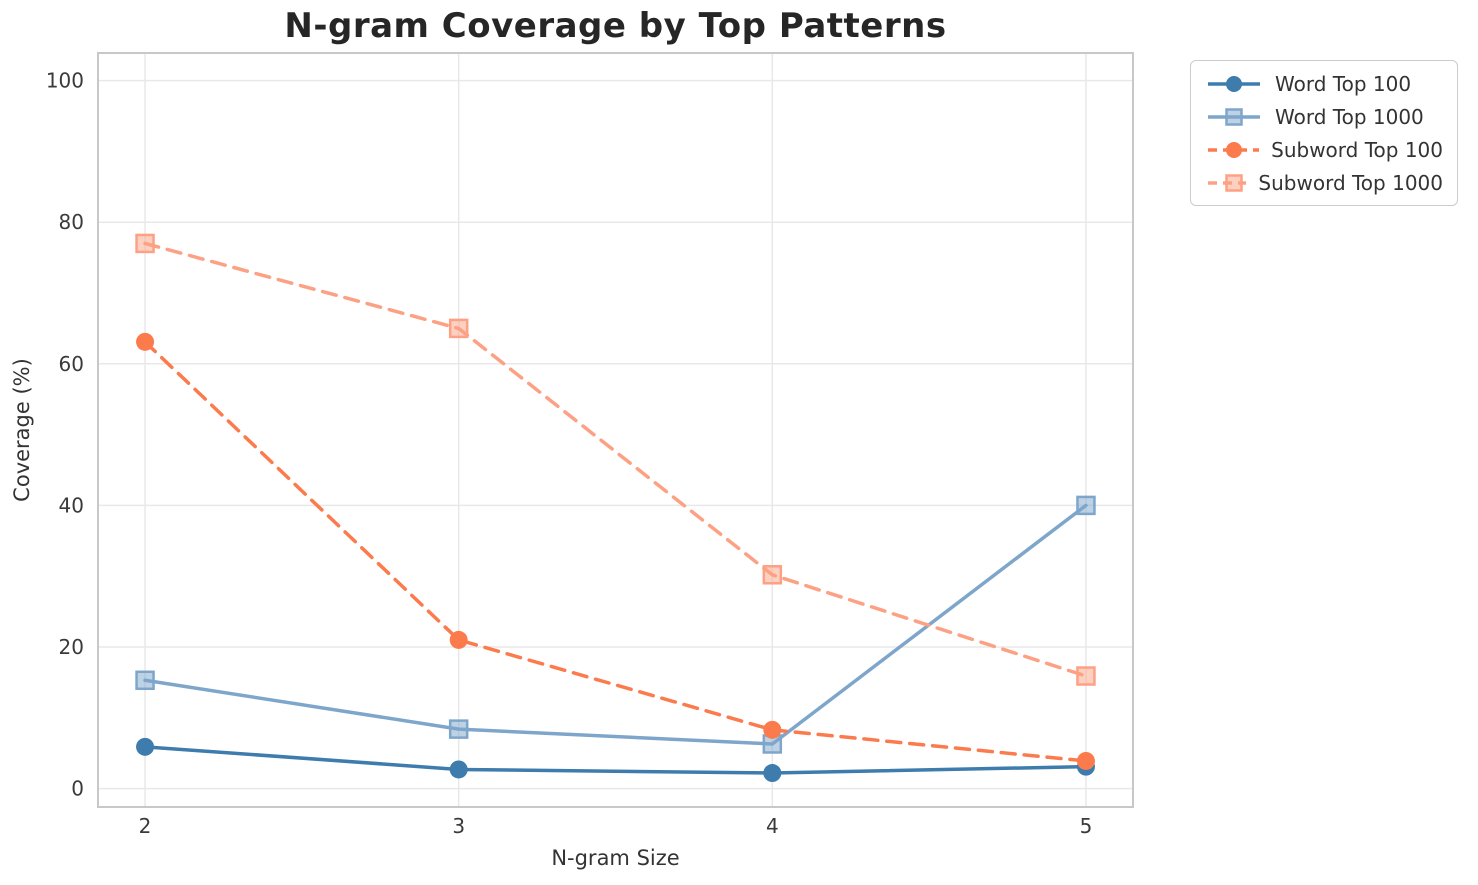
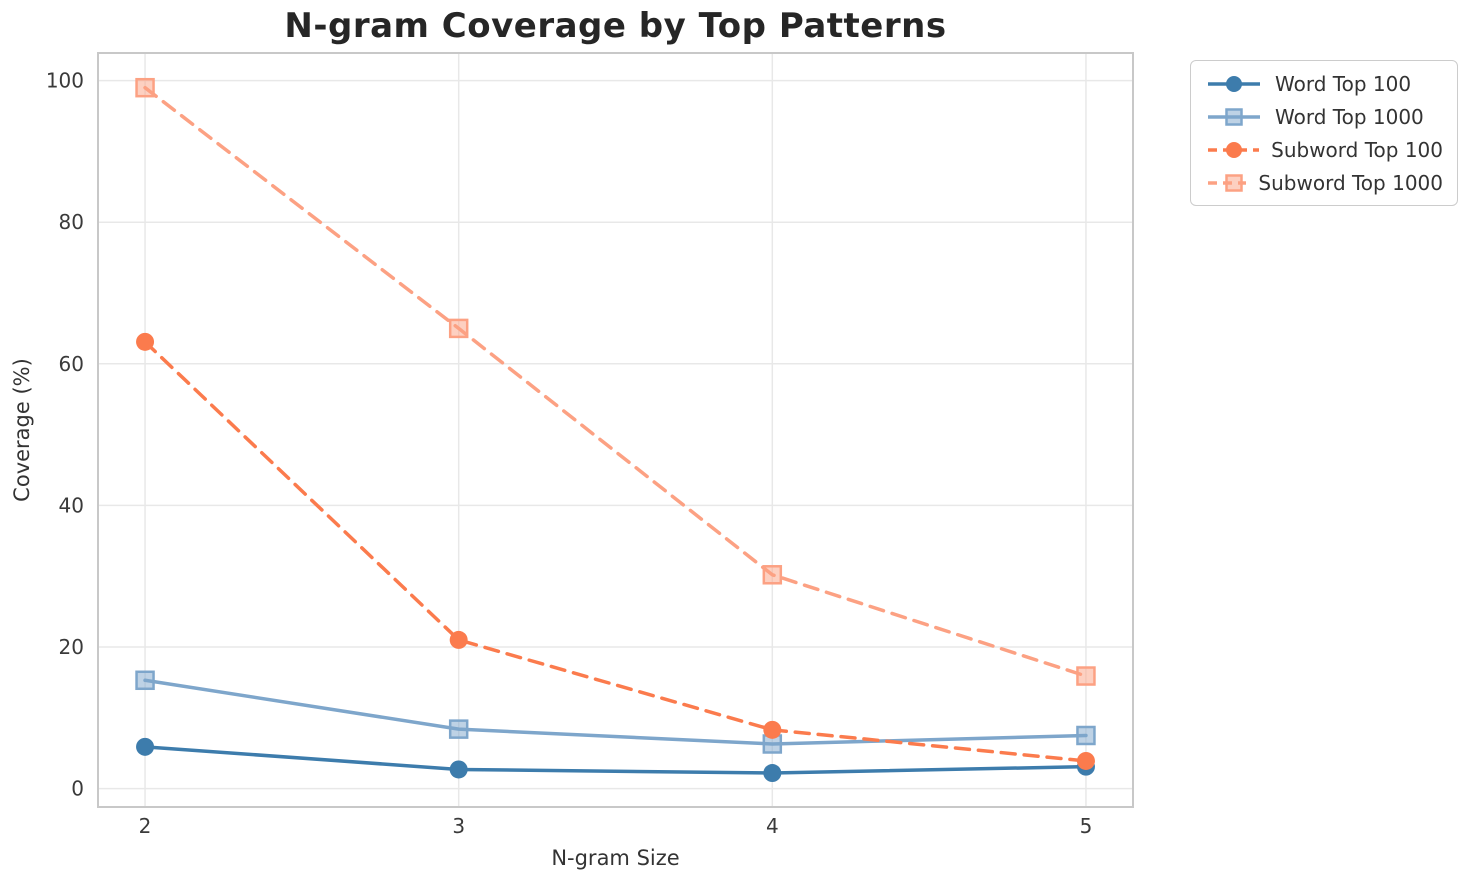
Subword Top 1000/2: 77 -> 99
Word Top 1000/5: 40 -> 8
